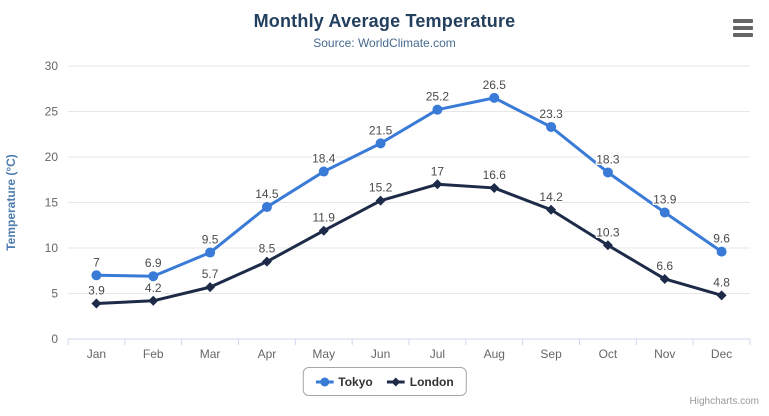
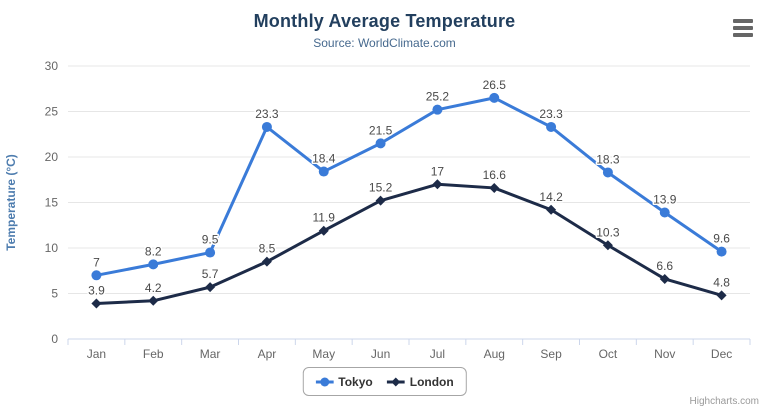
Tokyo/Feb: 6.9 -> 8.2
Tokyo/Apr: 14.5 -> 23.3
